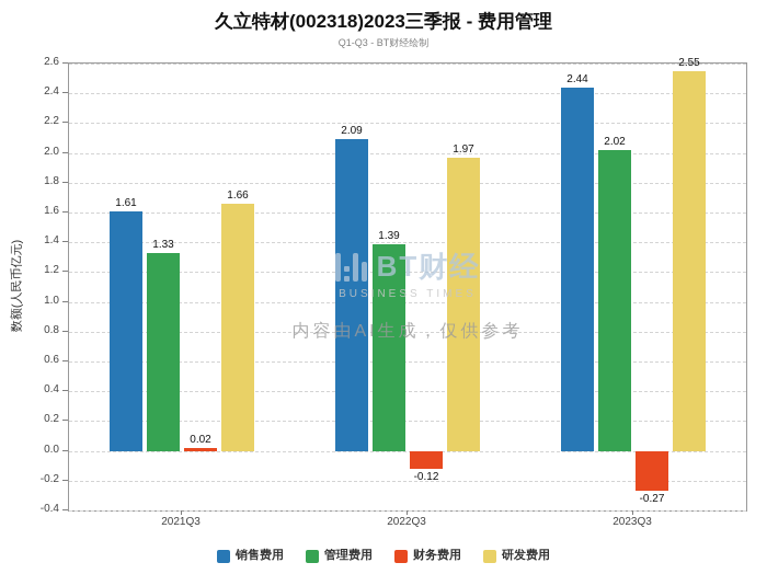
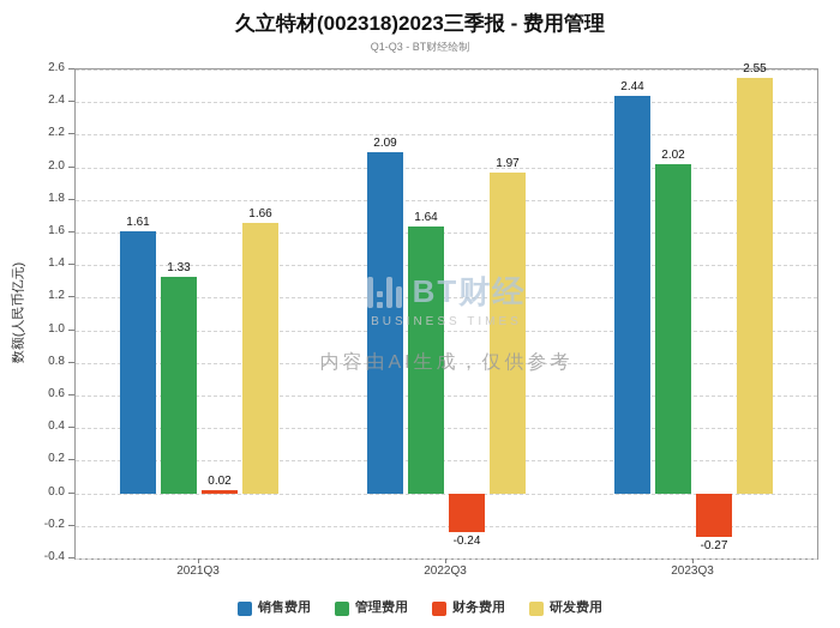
管理费用/2022Q3: 1.39 -> 1.64
财务费用/2022Q3: -0.12 -> -0.24
